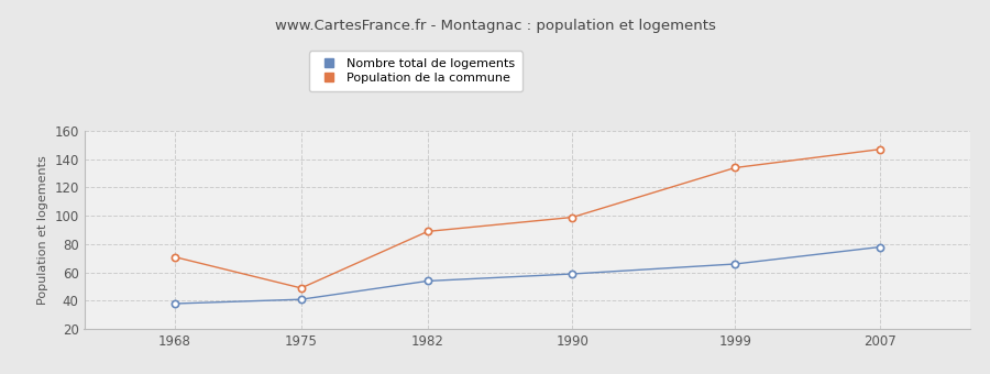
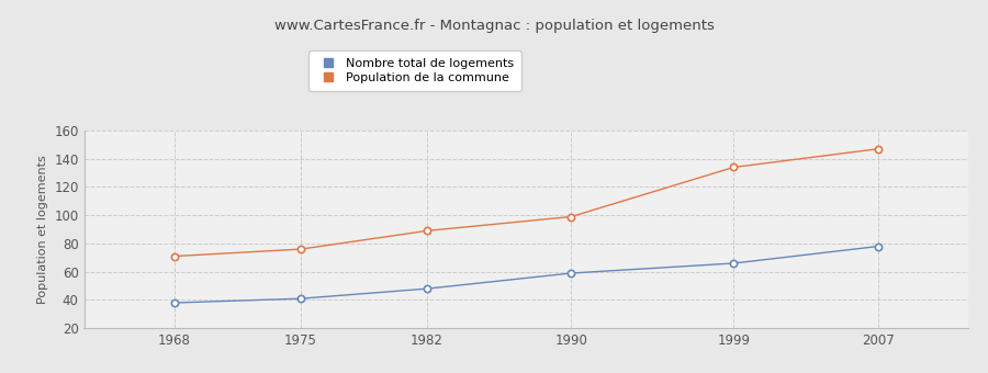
Population de la commune/1975: 49 -> 76
Nombre total de logements/1982: 54 -> 48
